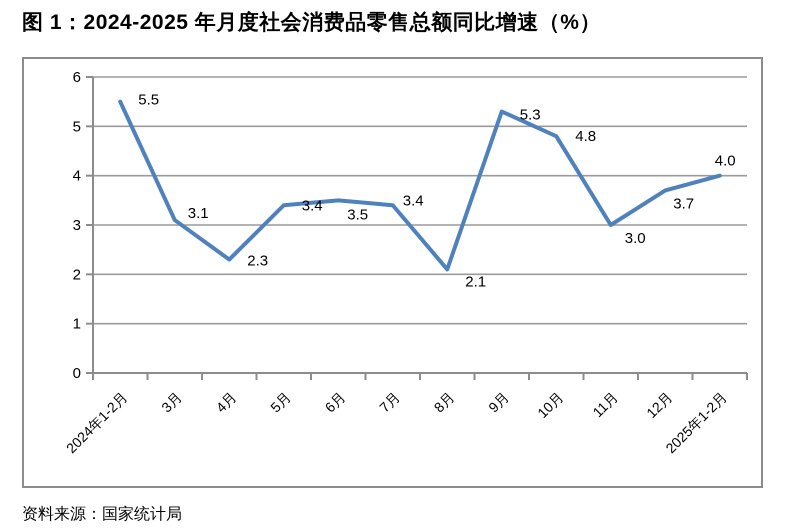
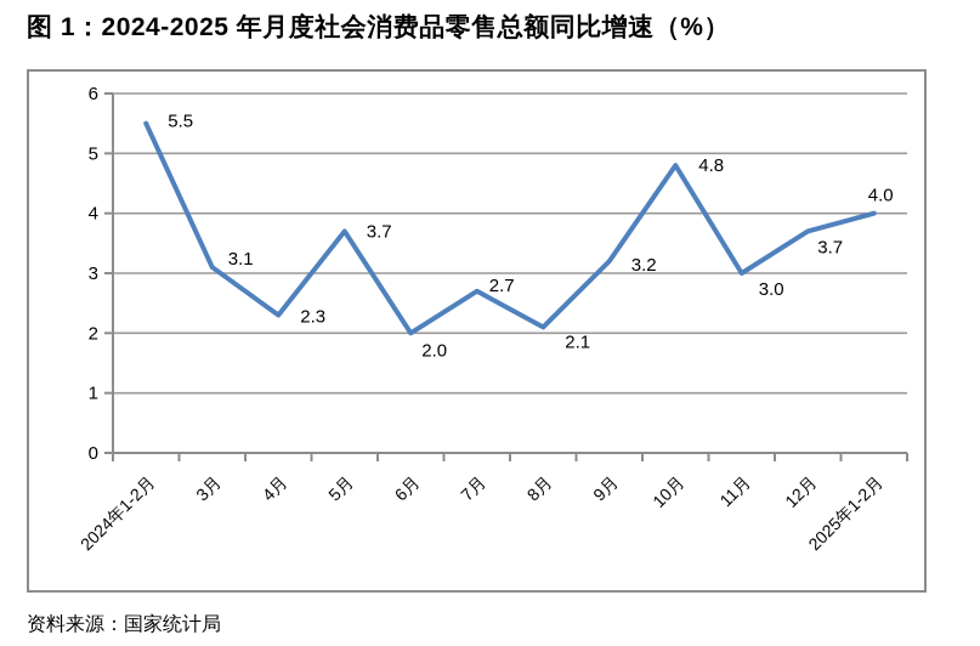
5月: 3.4 -> 3.7
6月: 3.5 -> 2.0
7月: 3.4 -> 2.7
9月: 5.3 -> 3.2
